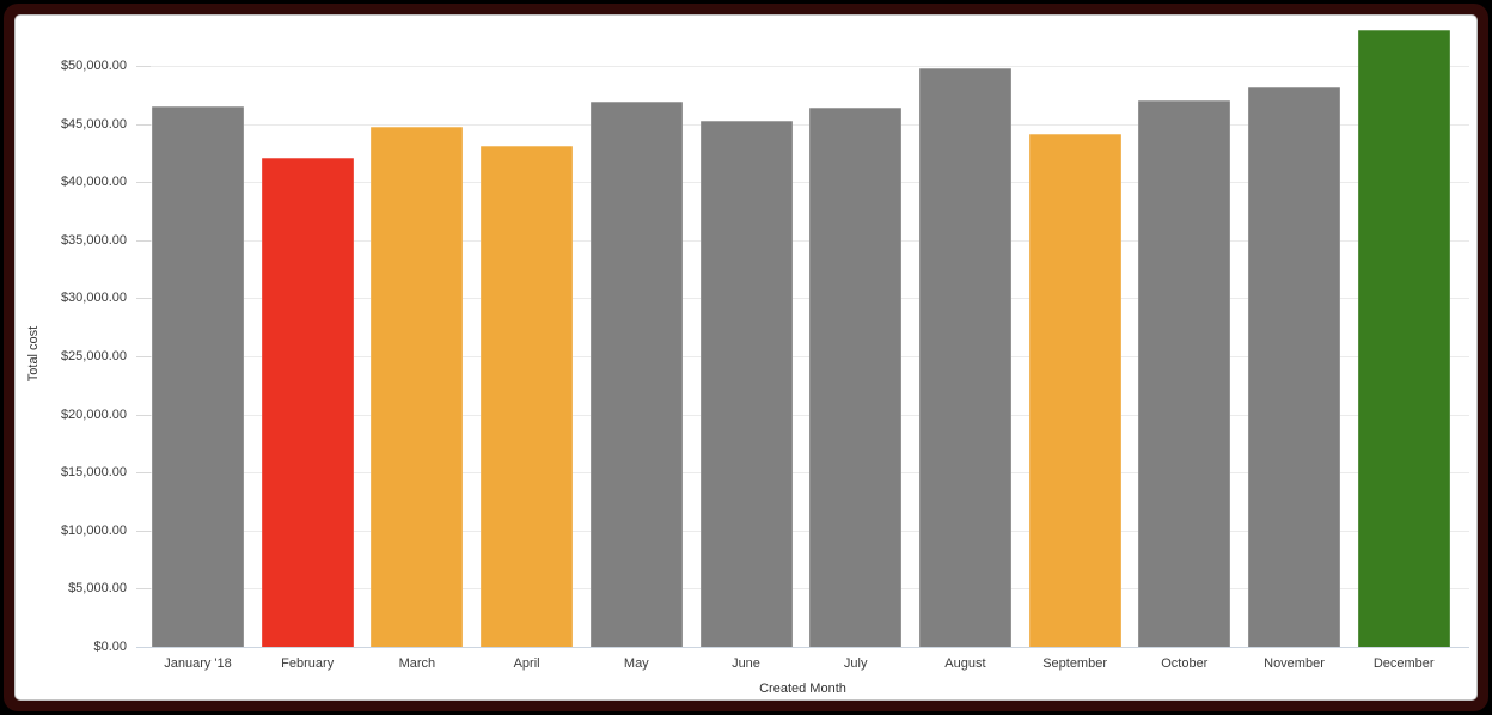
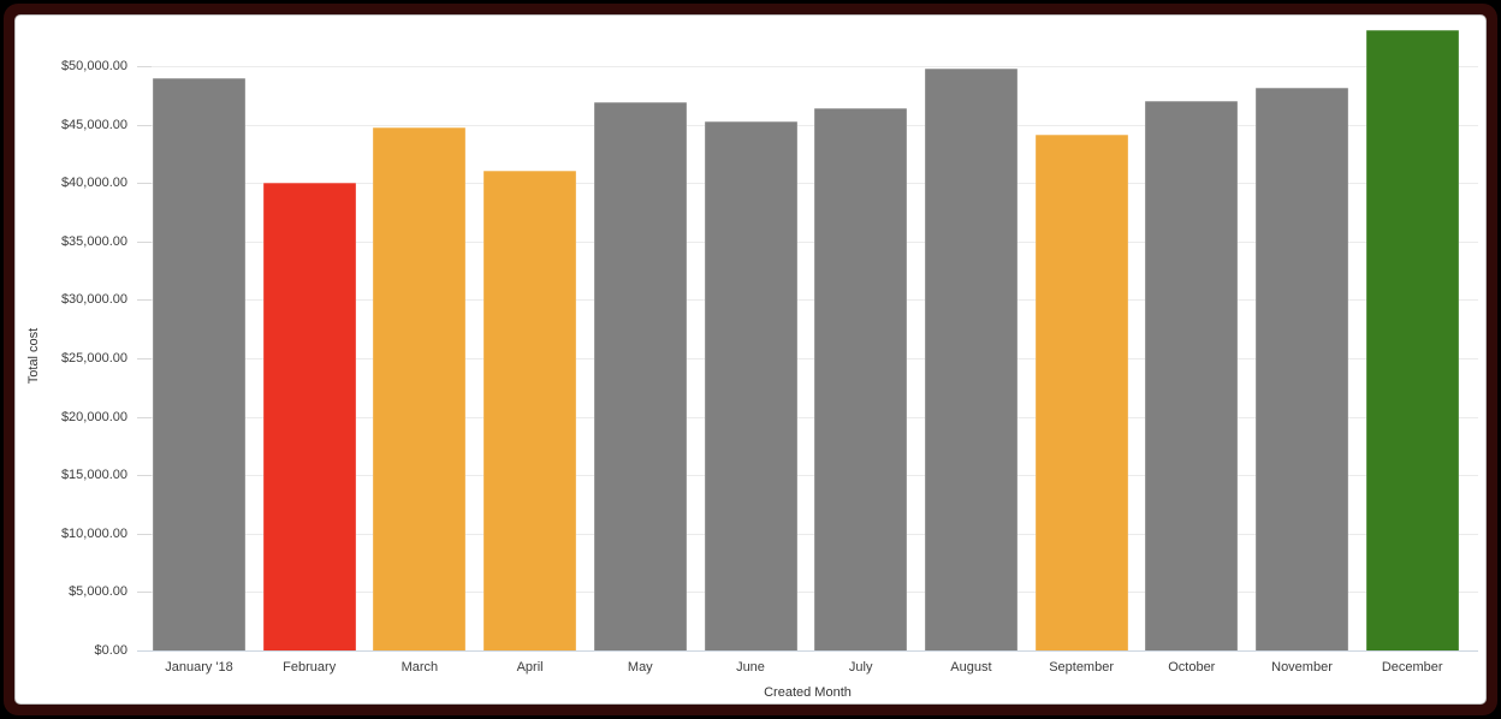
January '18: $46000 -> $49000
February: $42000 -> $40000
April: $43000 -> $41000
